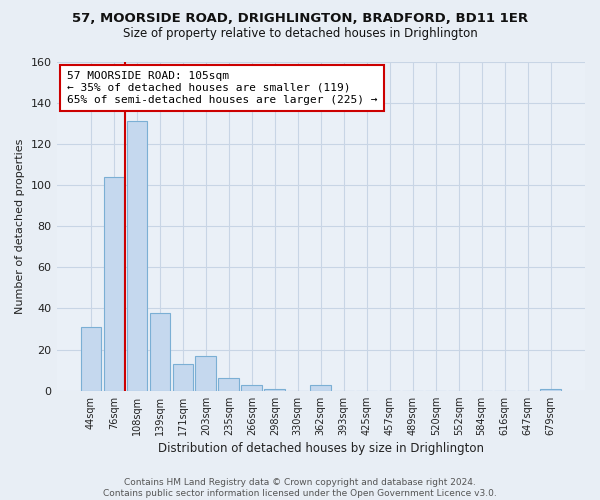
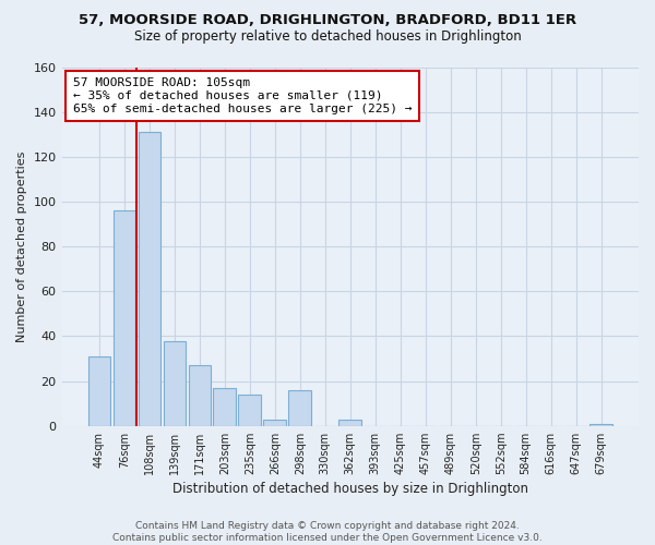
76sqm: 104 -> 96
171sqm: 13 -> 27
235sqm: 6 -> 14
298sqm: 1 -> 16
